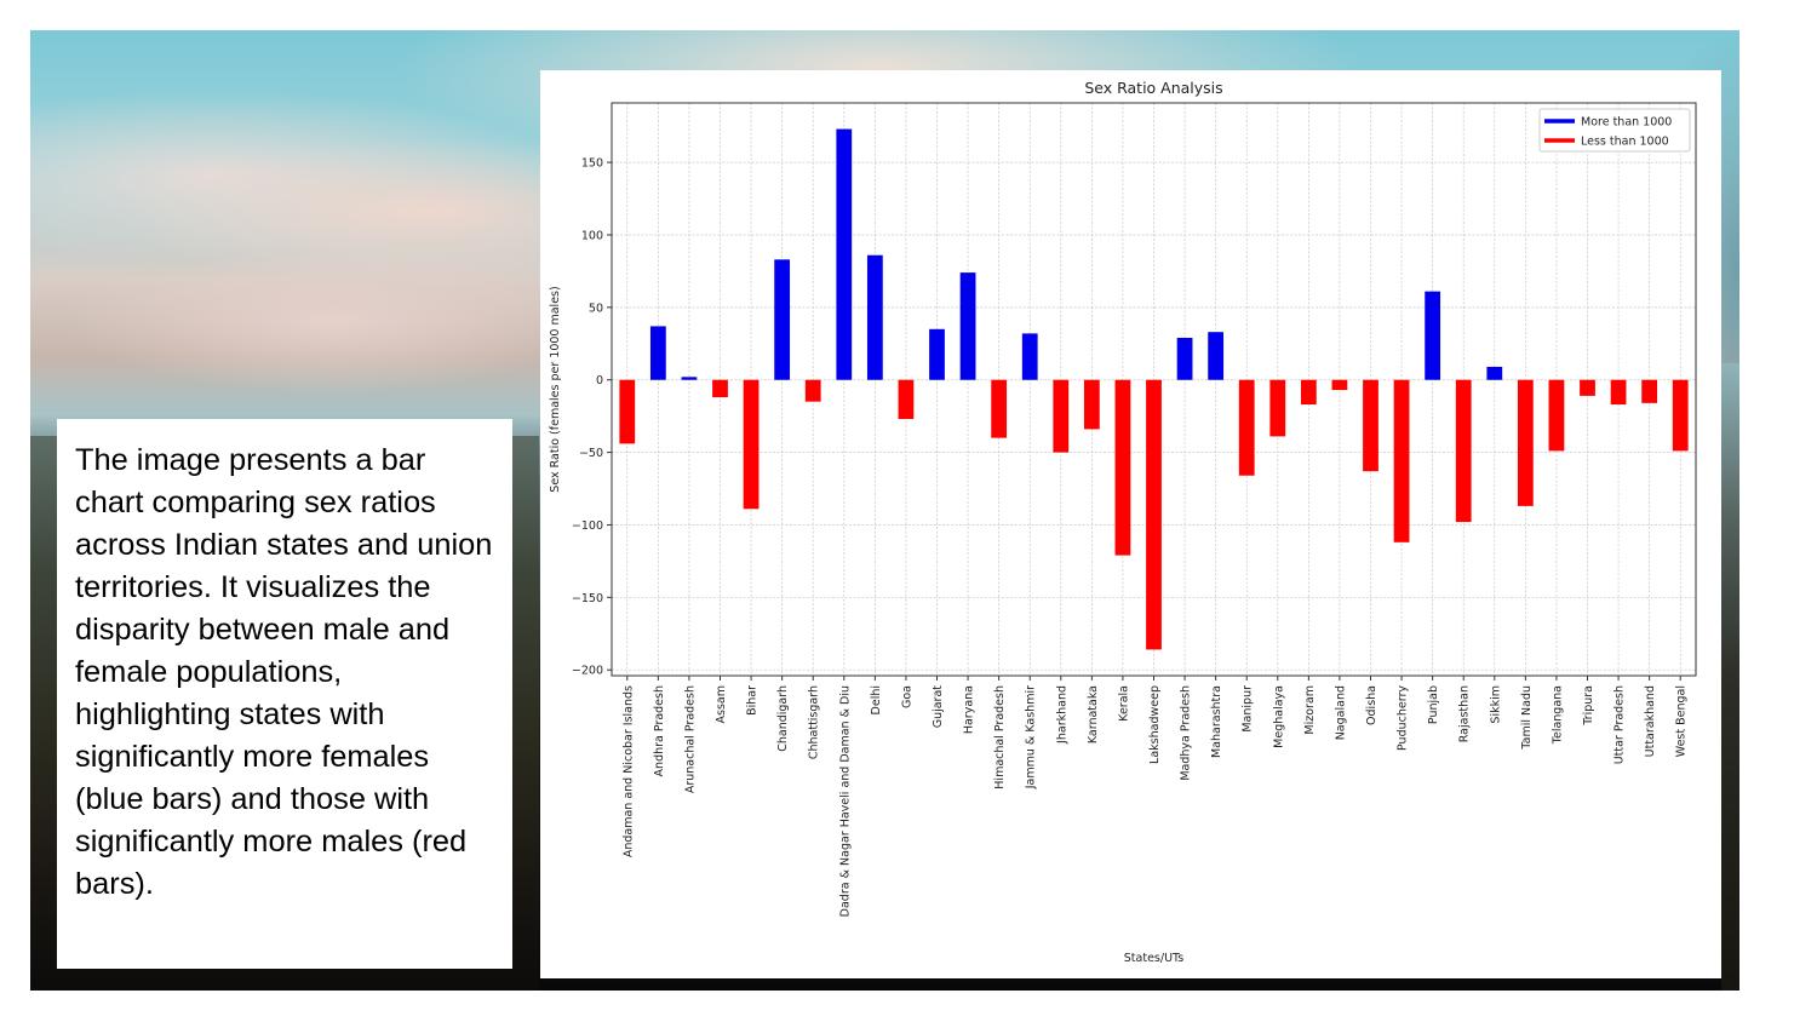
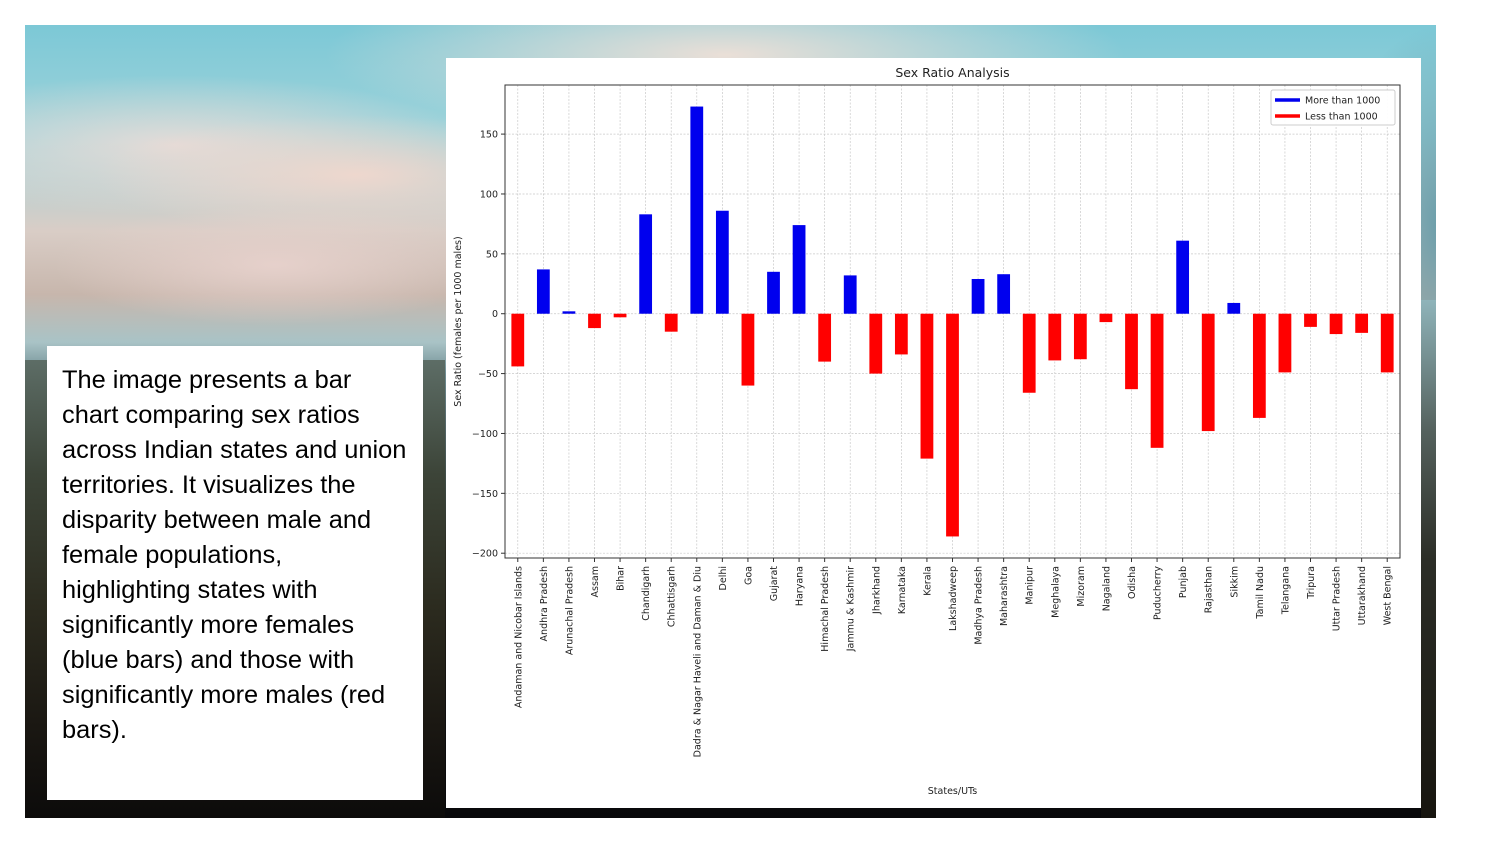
Bihar: -89 -> -3
Goa: -27 -> -60
Mizoram: -17 -> -38
